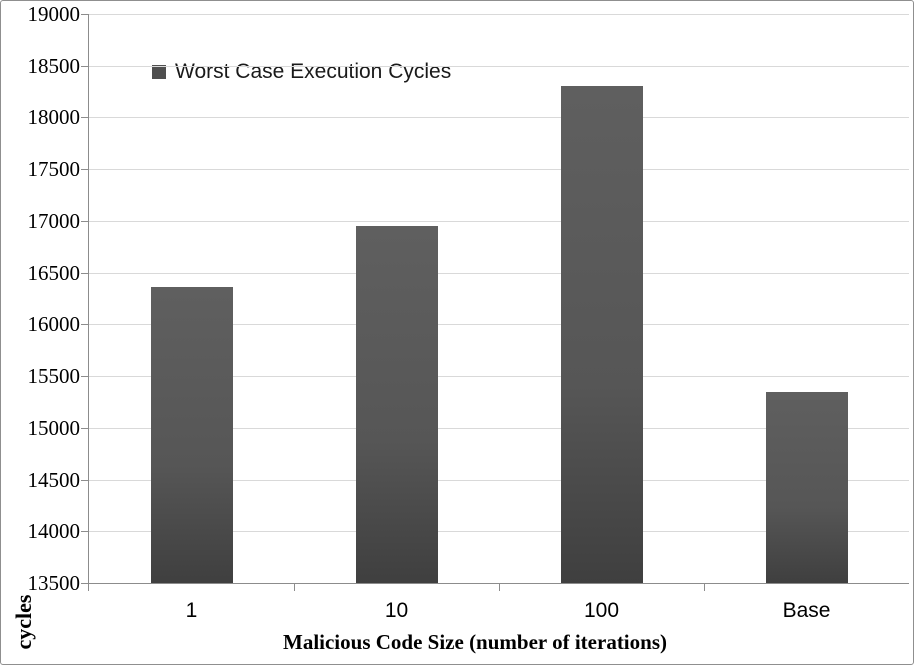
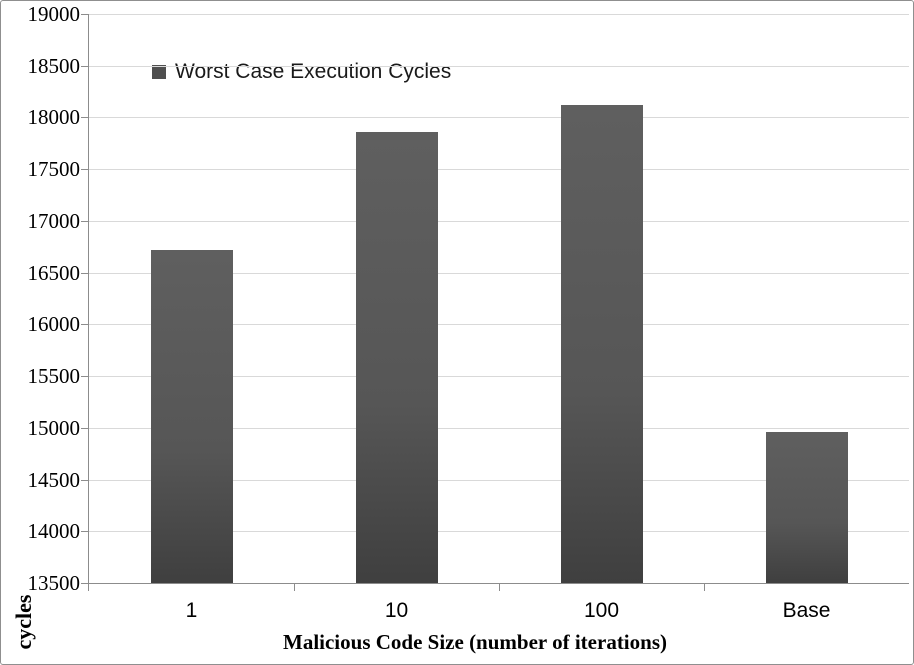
1: 16360 -> 16720
10: 16950 -> 17860
100: 18300 -> 18120
Base: 15350 -> 14960
